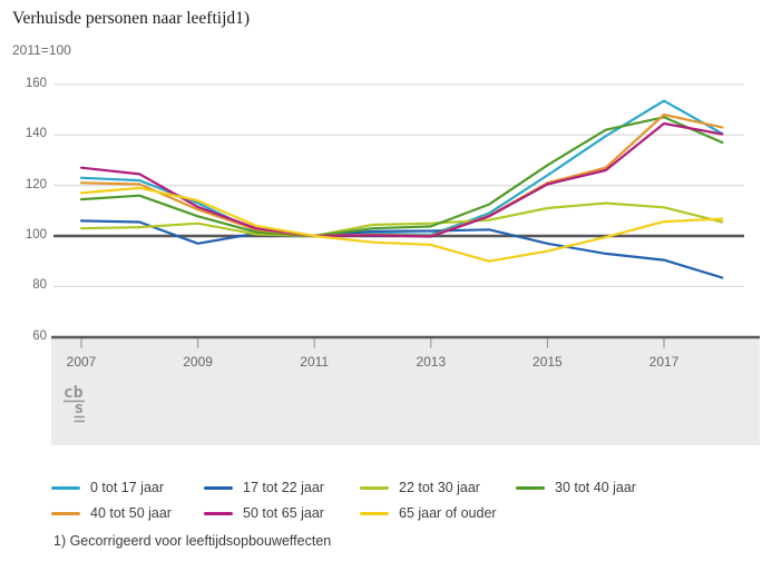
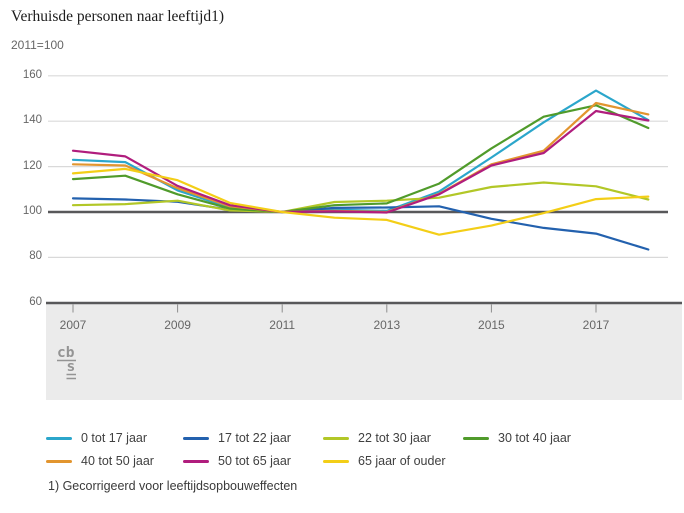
0 tot 17 jaar/2009: 113 -> 110
17 tot 22 jaar/2009: 97 -> 104
